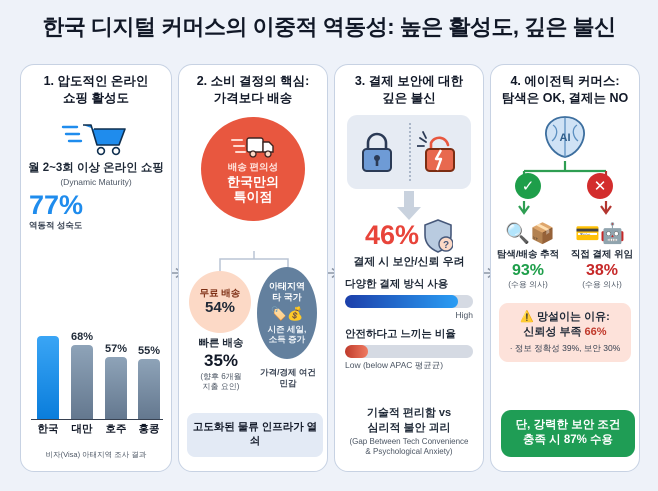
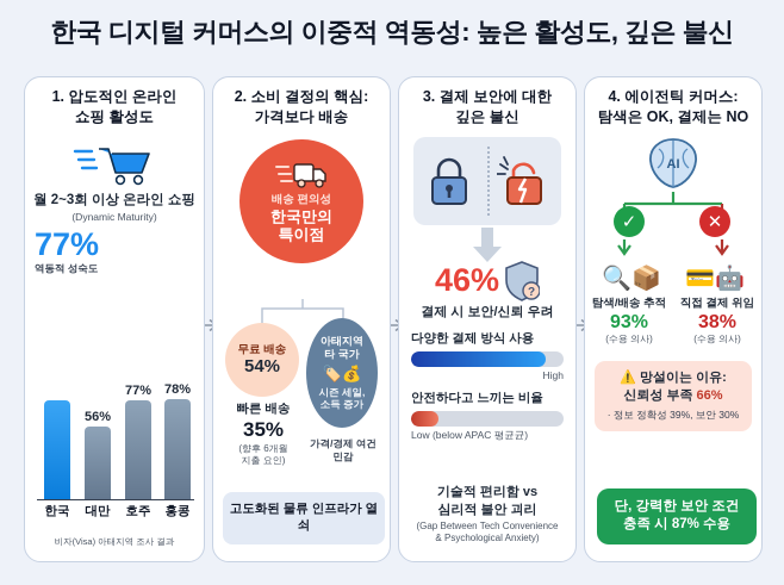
대만: 68% -> 56%
호주: 57% -> 77%
홍콩: 55% -> 78%
